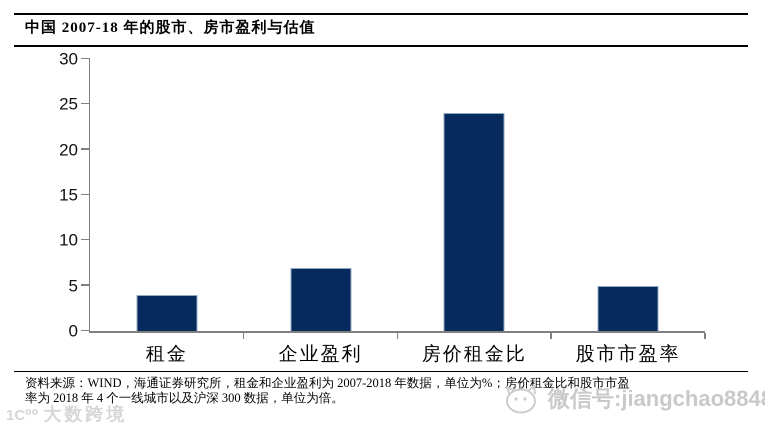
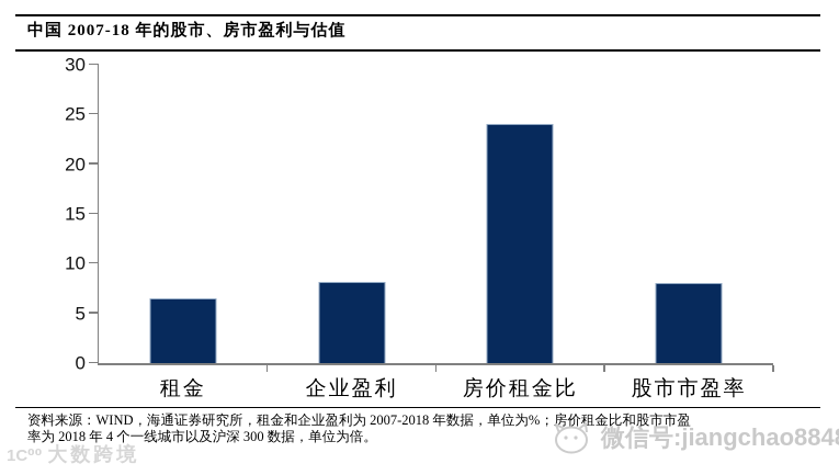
租金: 4 -> 6
企业盈利: 7 -> 8
股市市盈率: 5 -> 8
